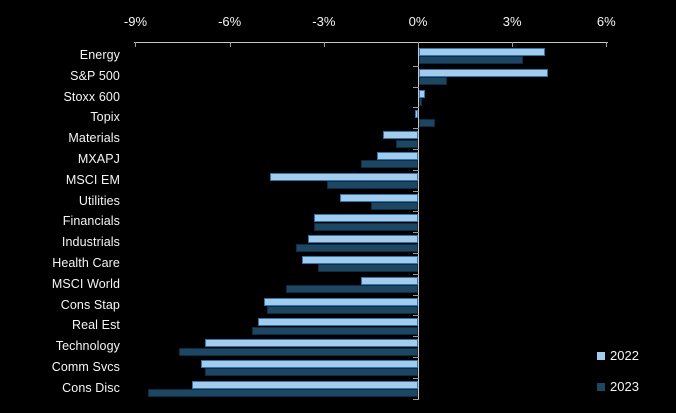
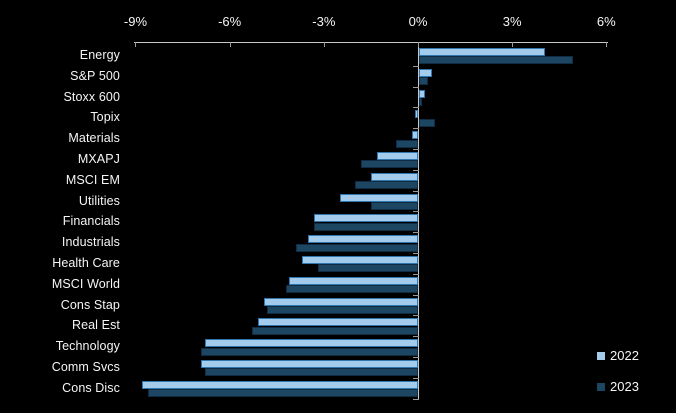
2023/Energy: 3.3% -> 4.9%
2022/S&P 500: 4.1% -> 0.4%
2023/S&P 500: 0.9% -> 0.3%
2022/Materials: -1.1% -> -0.2%
2022/MSCI EM: -4.7% -> -1.5%
2023/MSCI EM: -2.9% -> -2.0%
2022/MSCI World: -1.8% -> -4.1%
2023/Technology: -7.6% -> -6.9%
2022/Cons Disc: -7.2% -> -8.8%
